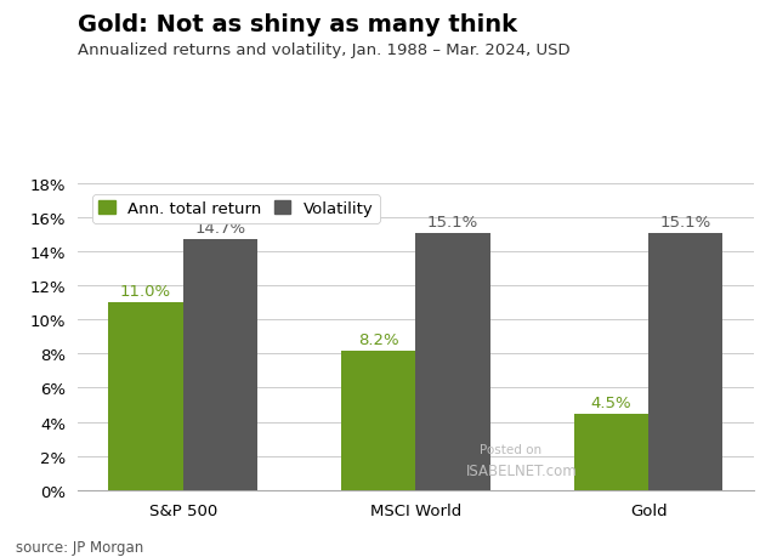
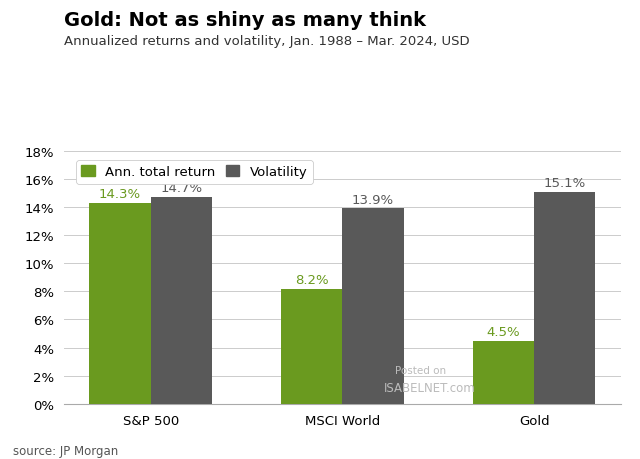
Ann. total return/S&P 500: 11.0% -> 14.3%
Volatility/MSCI World: 15.1% -> 13.9%
